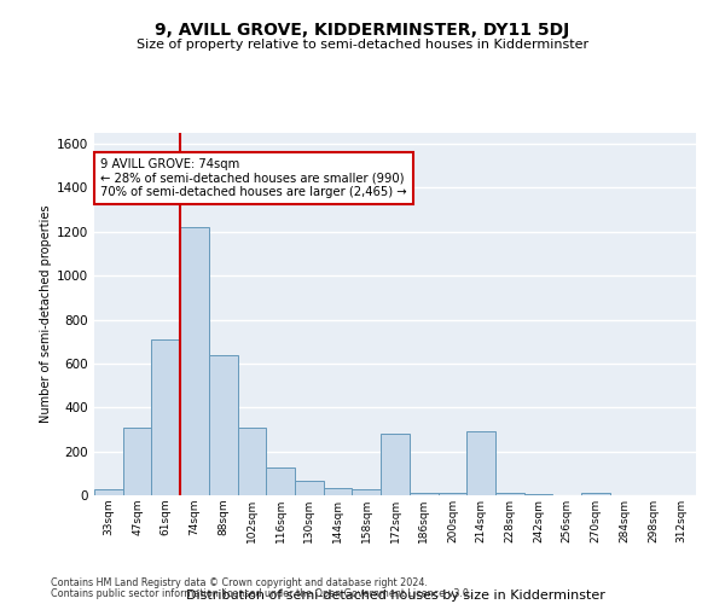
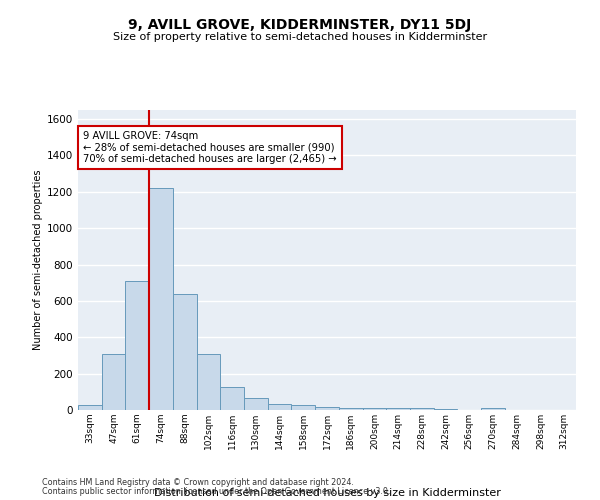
172sqm: 280 -> 20
214sqm: 290 -> 10
